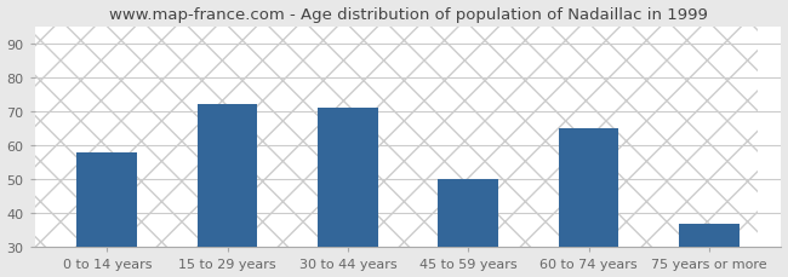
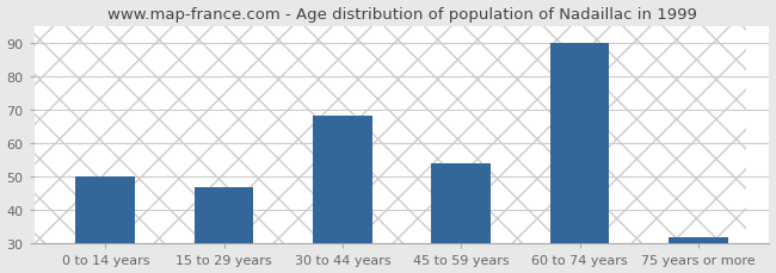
0 to 14 years: 58 -> 50
15 to 29 years: 72 -> 47
30 to 44 years: 71 -> 68
45 to 59 years: 50 -> 54
60 to 74 years: 65 -> 90
75 years or more: 37 -> 32
